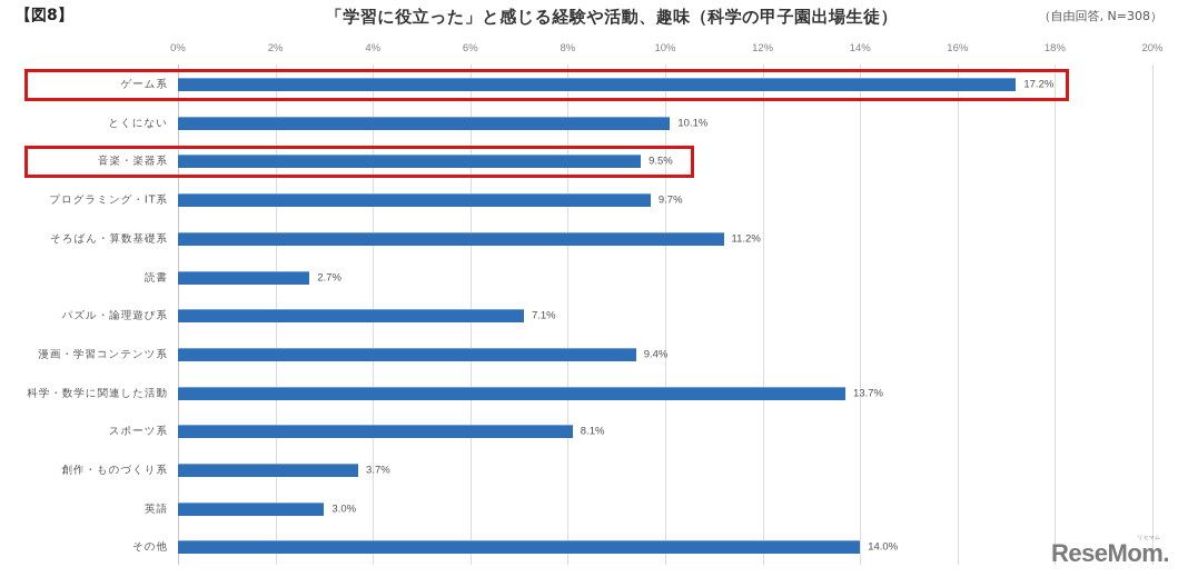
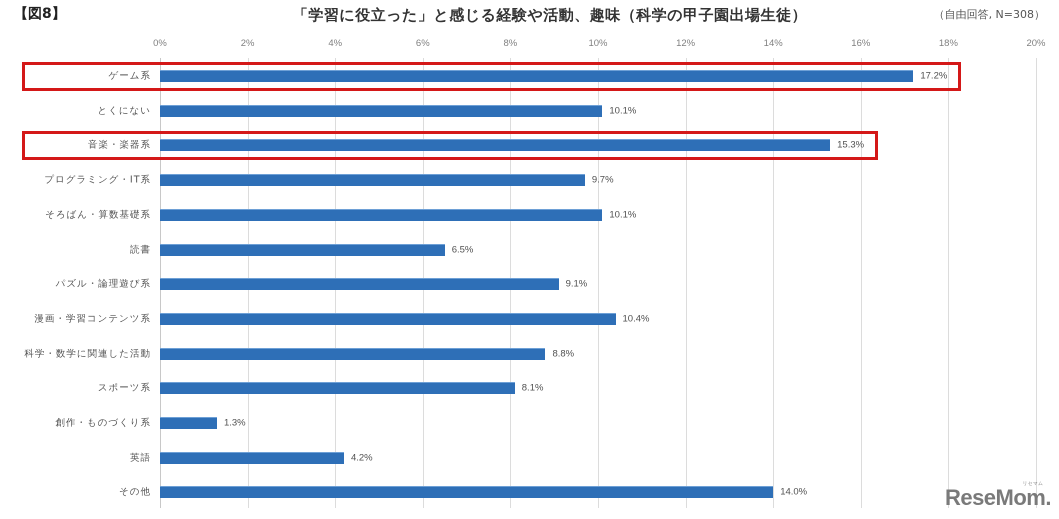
音楽・楽器系: 9.5% -> 15.3%
そろばん・算数基礎系: 11.2% -> 10.1%
読書: 2.7% -> 6.5%
パズル・論理遊び系: 7.1% -> 9.1%
漫画・学習コンテンツ系: 9.4% -> 10.4%
科学・数学に関連した活動: 13.7% -> 8.8%
創作・ものづくり系: 3.7% -> 1.3%
英語: 3.0% -> 4.2%
